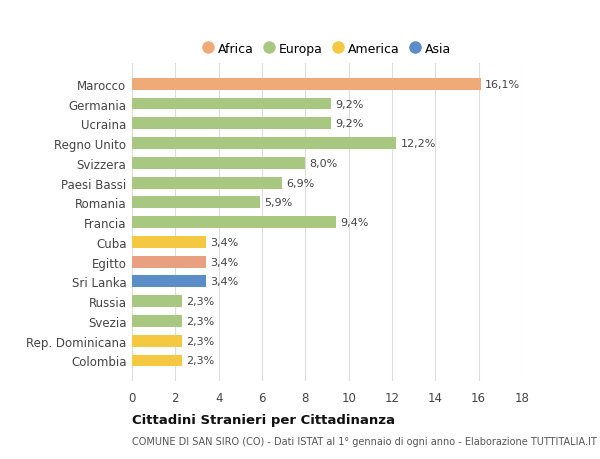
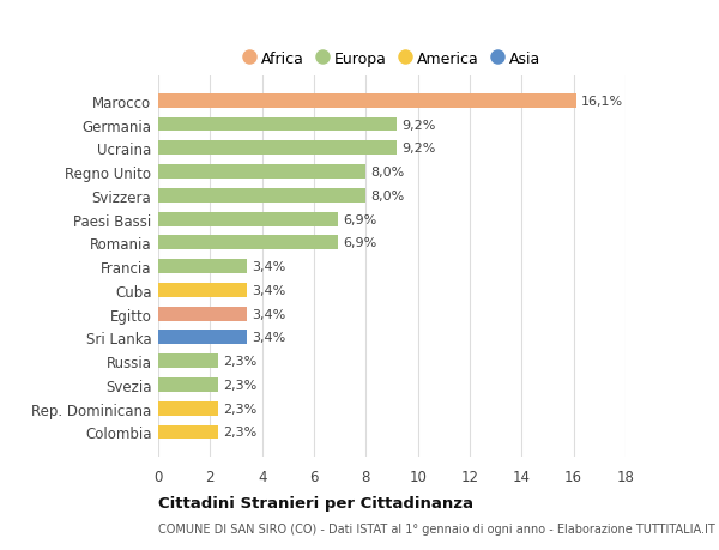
Regno Unito: 12,2% -> 8,0%
Romania: 5,9% -> 6,9%
Francia: 9,4% -> 3,4%
